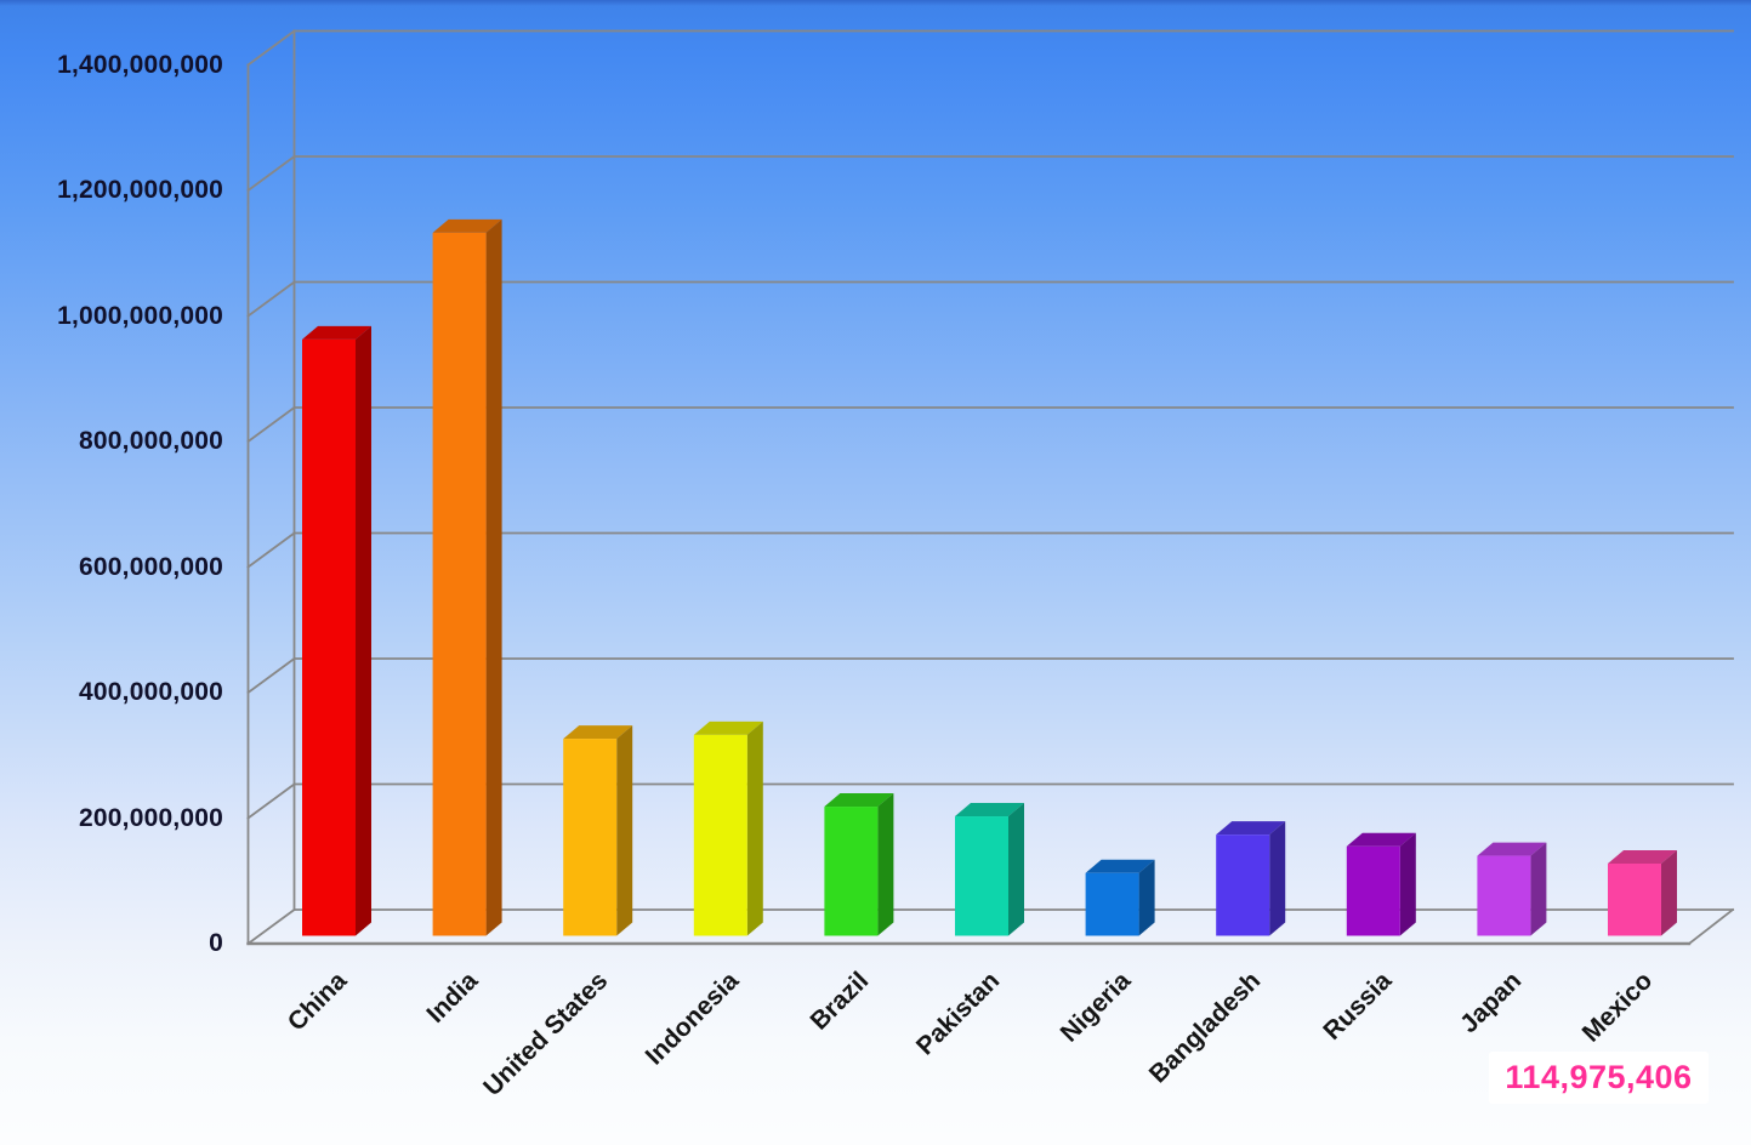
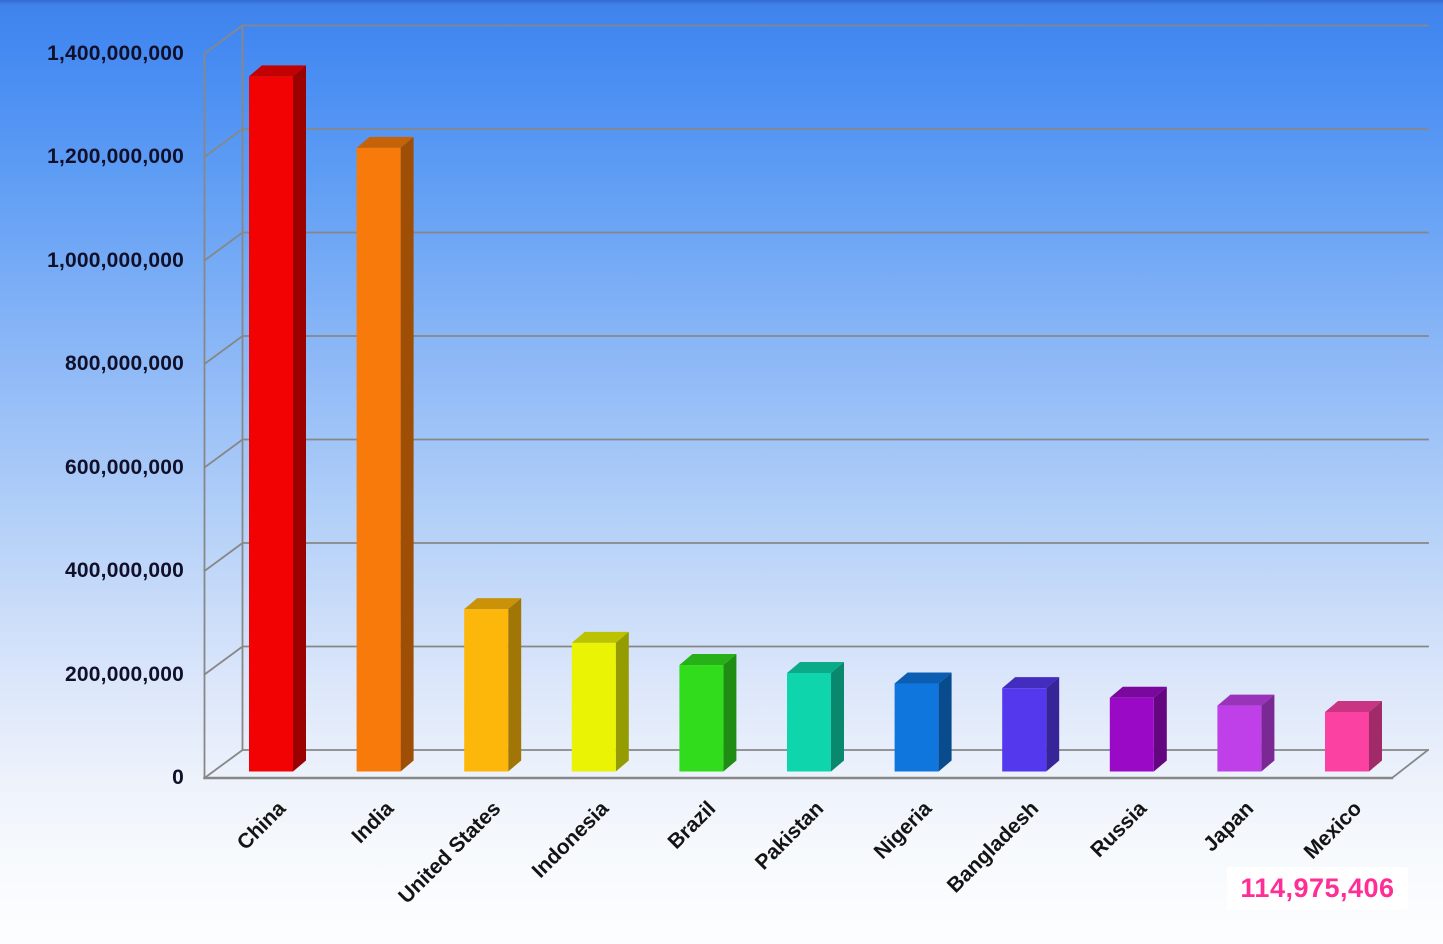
China: 950000000 -> 1340000000
India: 1120000000 -> 1210000000
Indonesia: 320000000 -> 250000000
Nigeria: 100000000 -> 170000000
